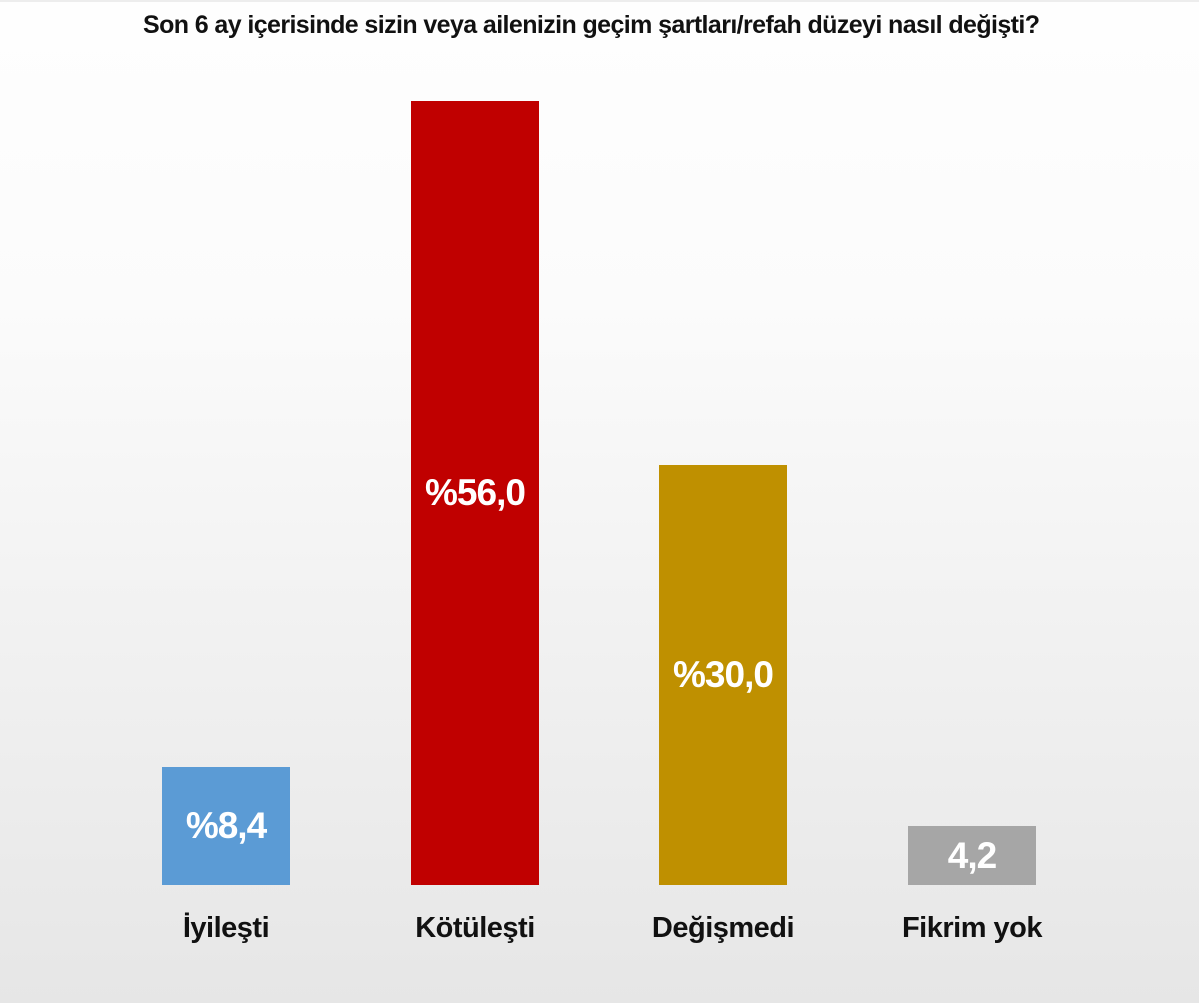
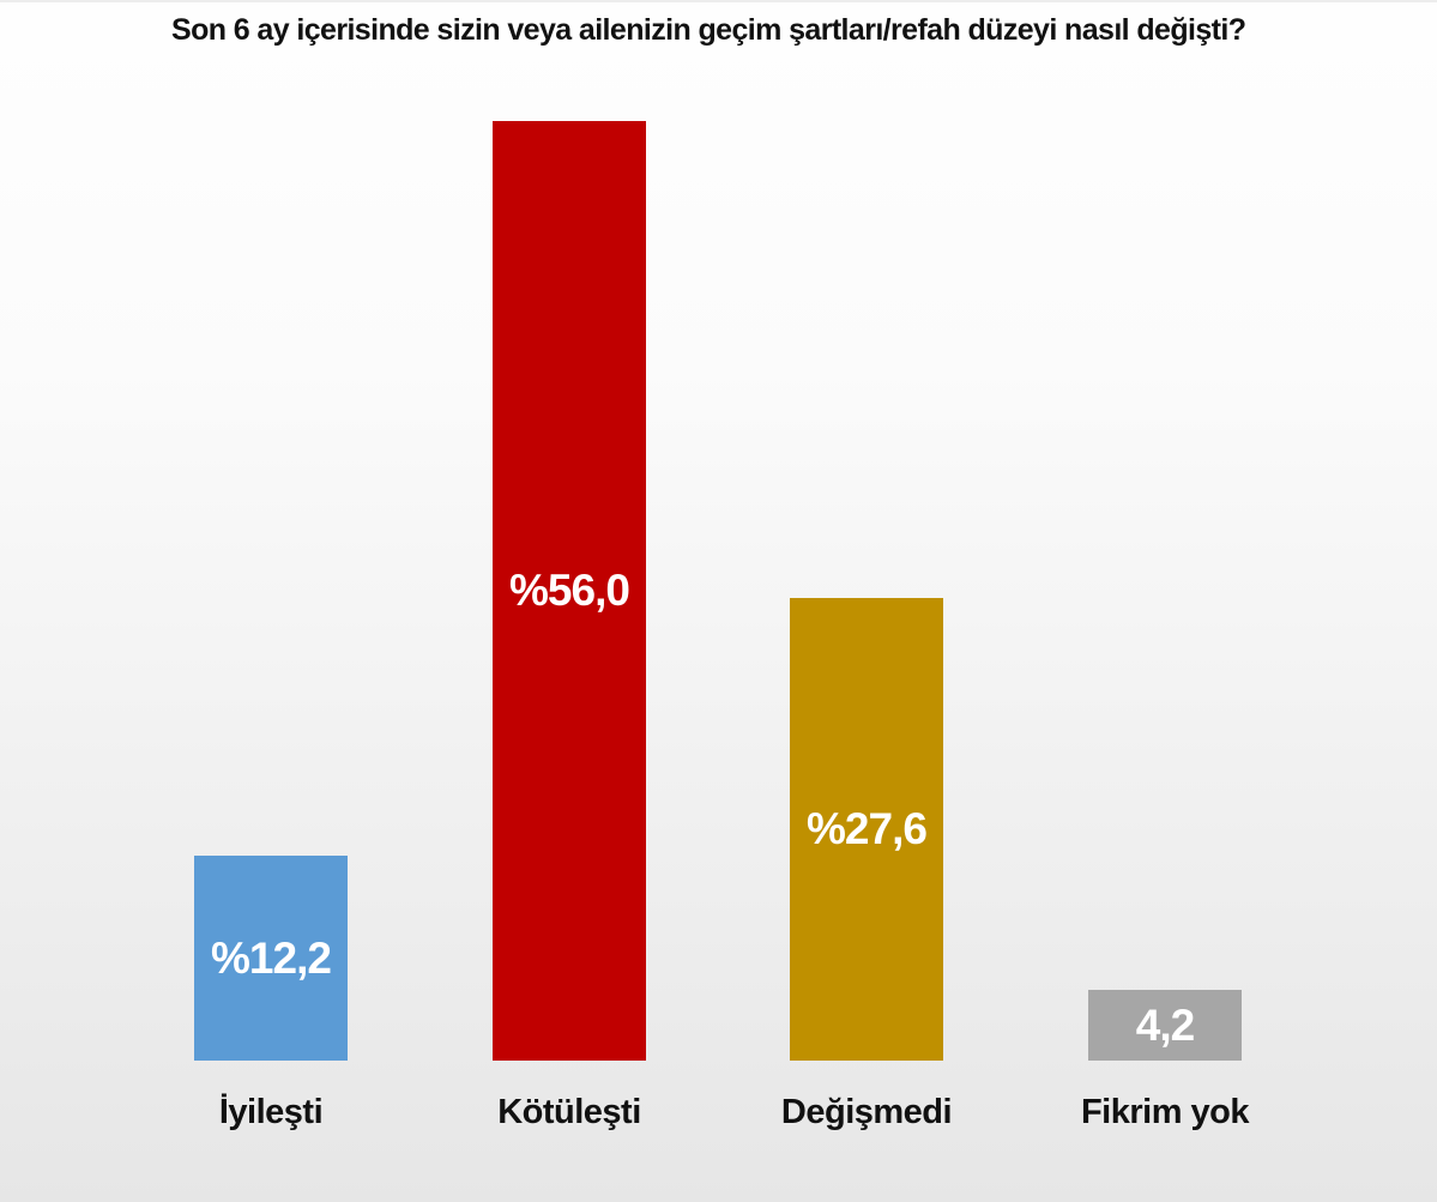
İyileşti: 8,4 -> 12,2
Değişmedi: 30,0 -> 27,6
